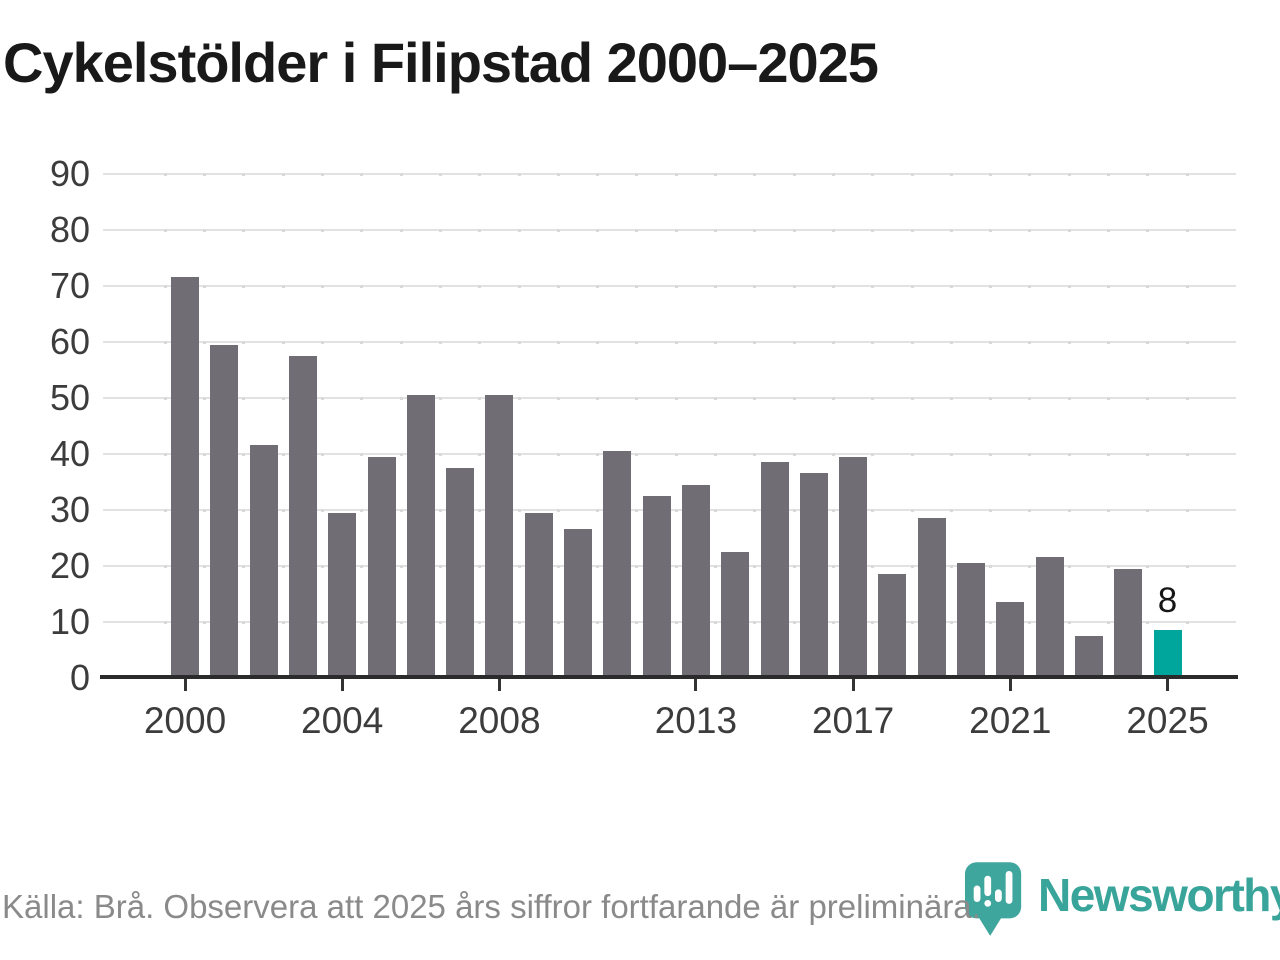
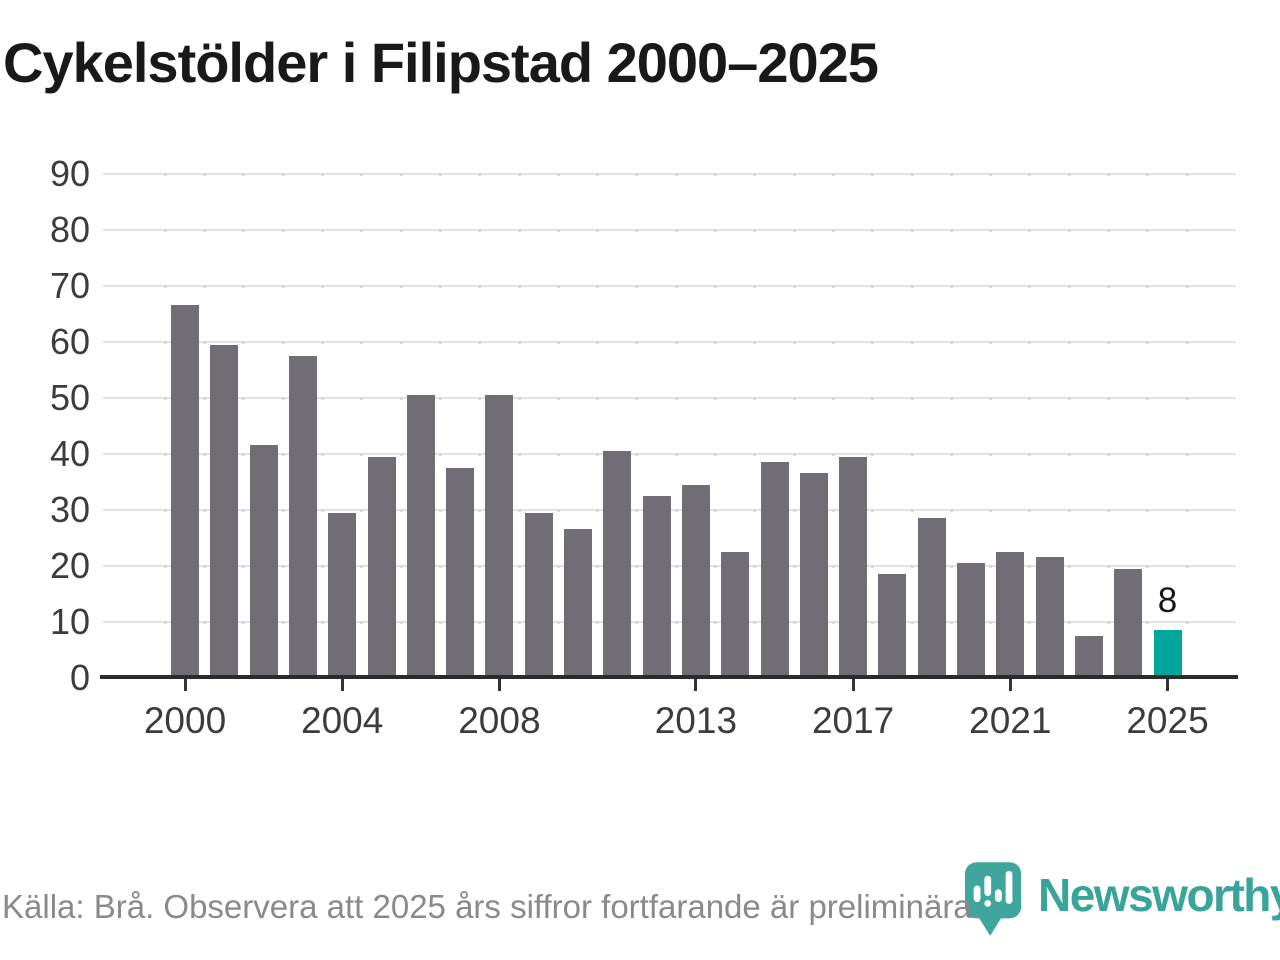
2000: 71 -> 66
2021: 13 -> 22
